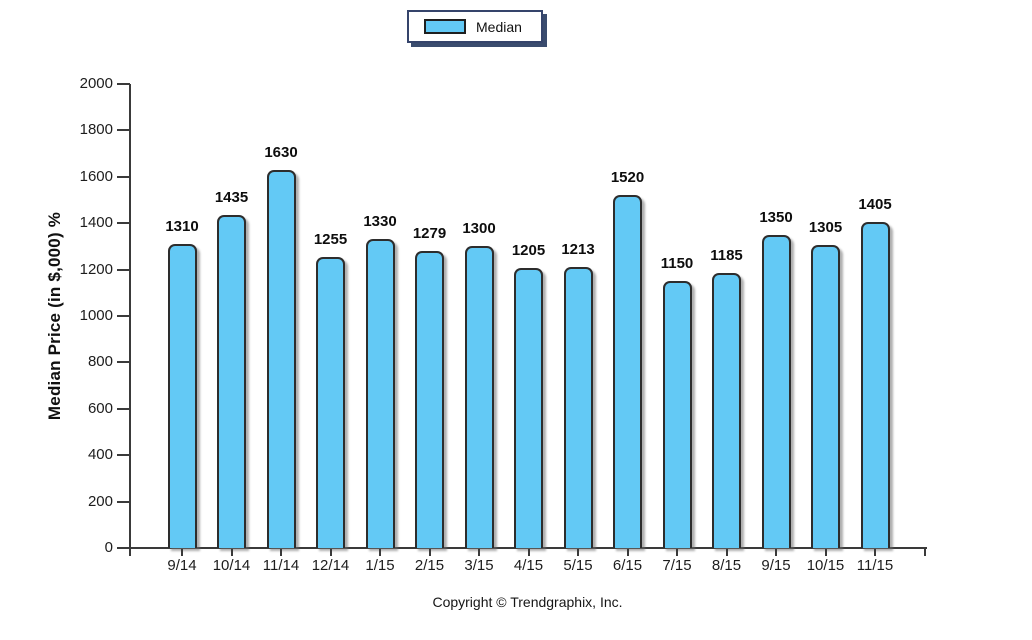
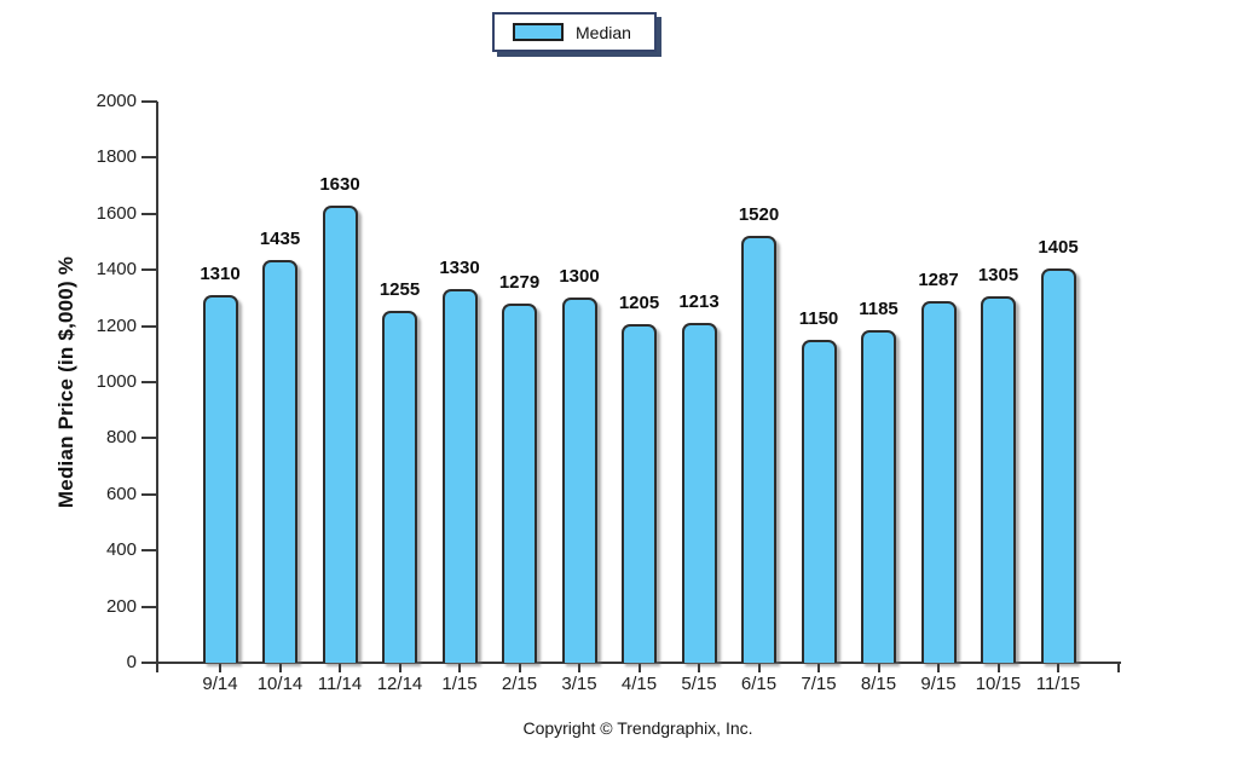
9/15: 1350 -> 1287
